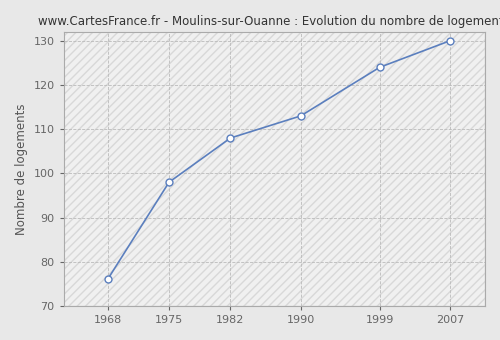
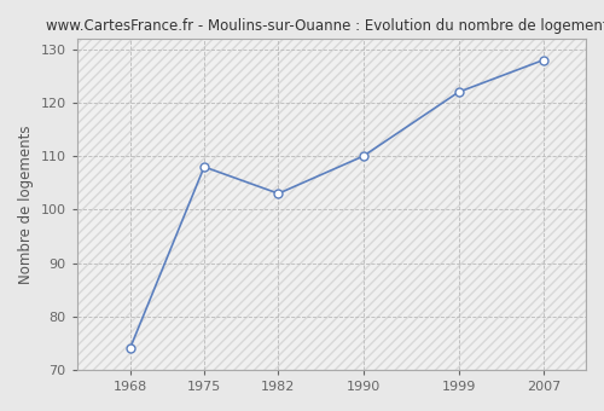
1968: 76 -> 74
1975: 98 -> 108
1982: 108 -> 103
1990: 113 -> 110
1999: 124 -> 122
2007: 130 -> 128
